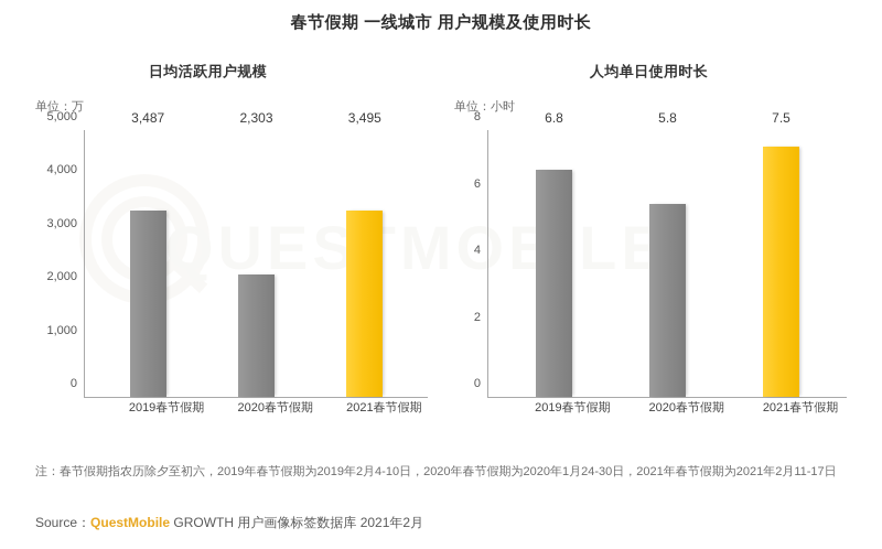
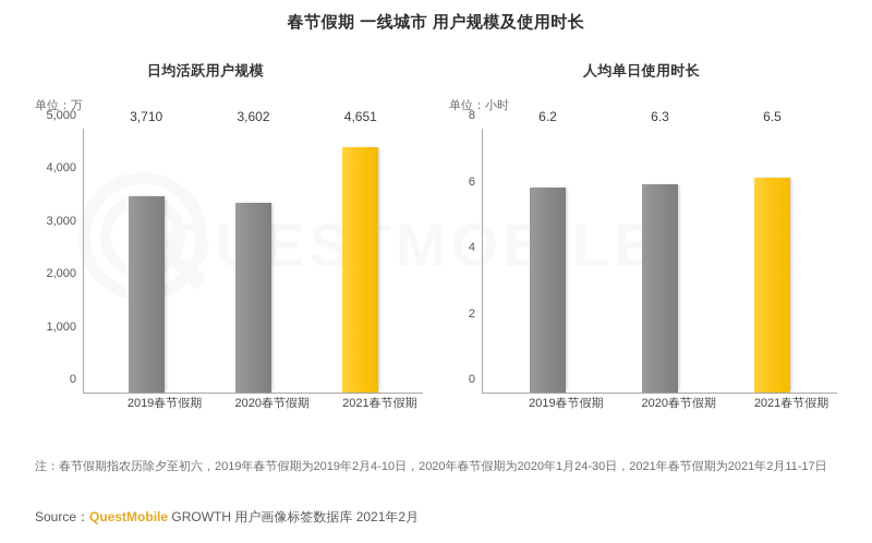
日均活跃用户规模/2019春节假期: 3,487 -> 3,710
日均活跃用户规模/2020春节假期: 2,303 -> 3,602
日均活跃用户规模/2021春节假期: 3,495 -> 4,651
人均单日使用时长/2019春节假期: 6.8 -> 6.2
人均单日使用时长/2020春节假期: 5.8 -> 6.3
人均单日使用时长/2021春节假期: 7.5 -> 6.5
